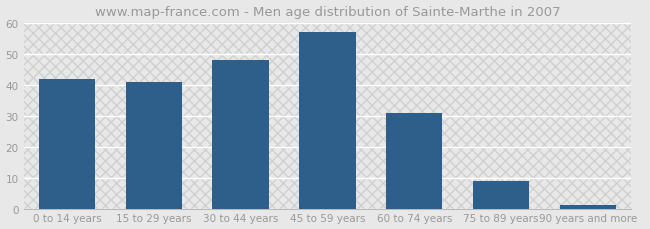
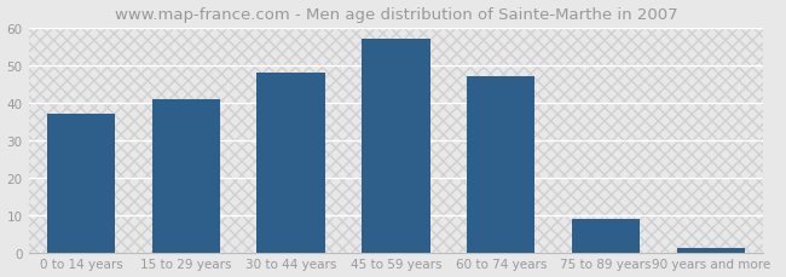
0 to 14 years: 42 -> 37
60 to 74 years: 31 -> 47
